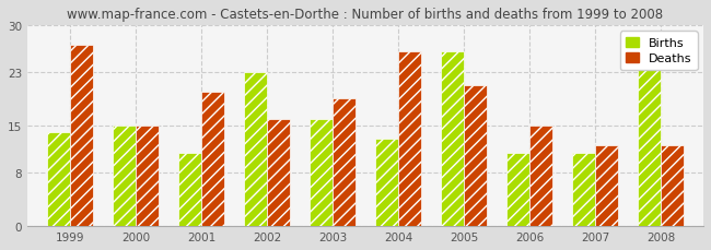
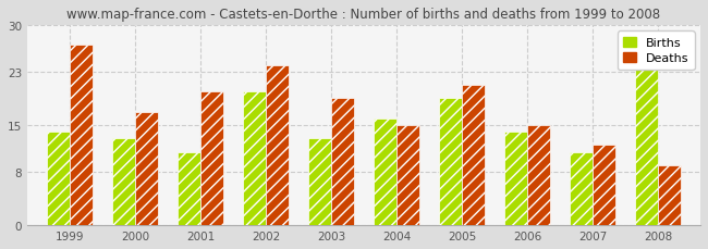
Births/2000: 15 -> 13
Deaths/2000: 15 -> 17
Births/2002: 23 -> 20
Deaths/2002: 16 -> 24
Births/2003: 16 -> 13
Births/2004: 13 -> 16
Deaths/2004: 26 -> 15
Births/2005: 26 -> 19
Births/2006: 11 -> 14
Deaths/2008: 12 -> 9
